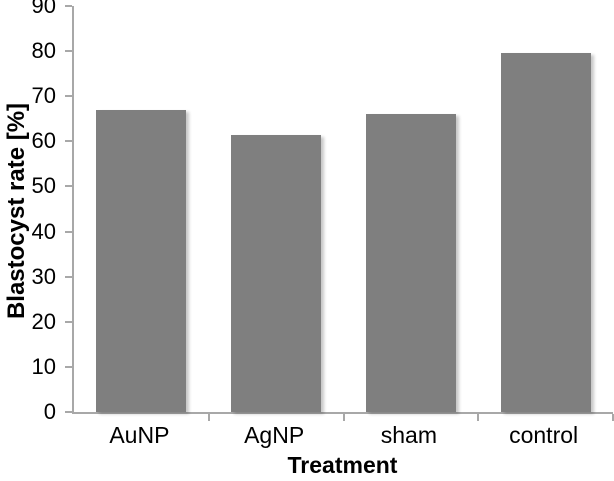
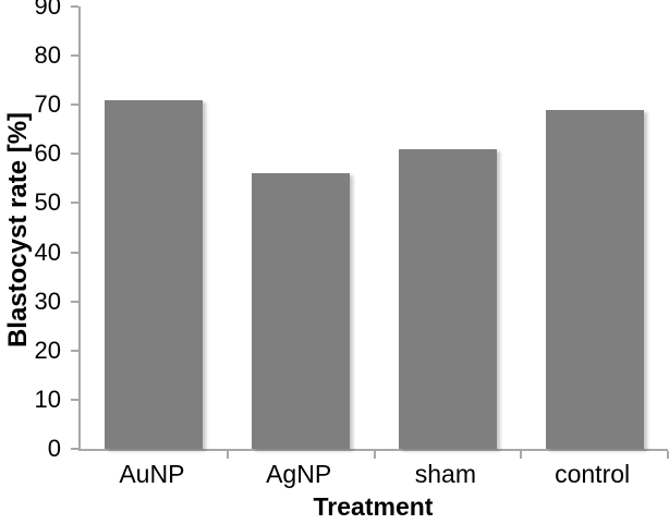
AuNP: 67 -> 71
AgNP: 62 -> 56
sham: 66 -> 61
control: 80 -> 69
